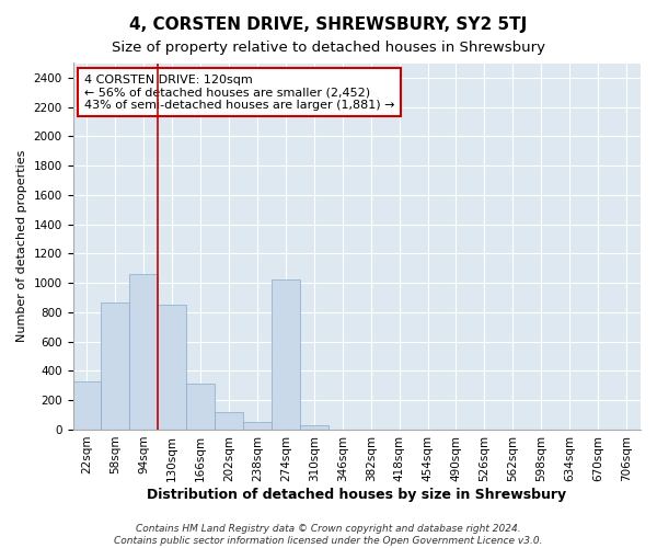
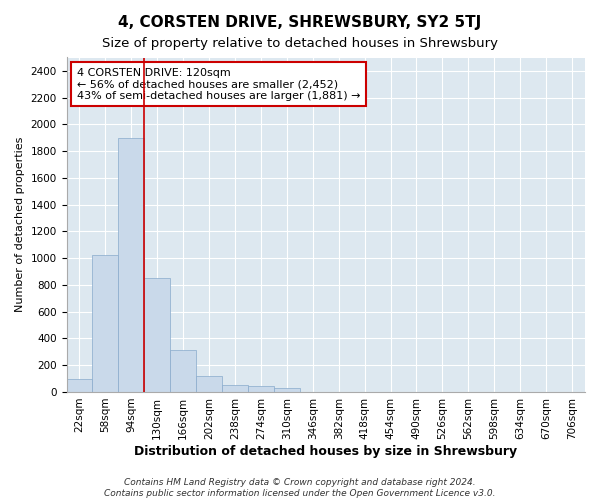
22sqm: 330 -> 100
58sqm: 870 -> 1020
94sqm: 1060 -> 1900
274sqm: 1020 -> 50
